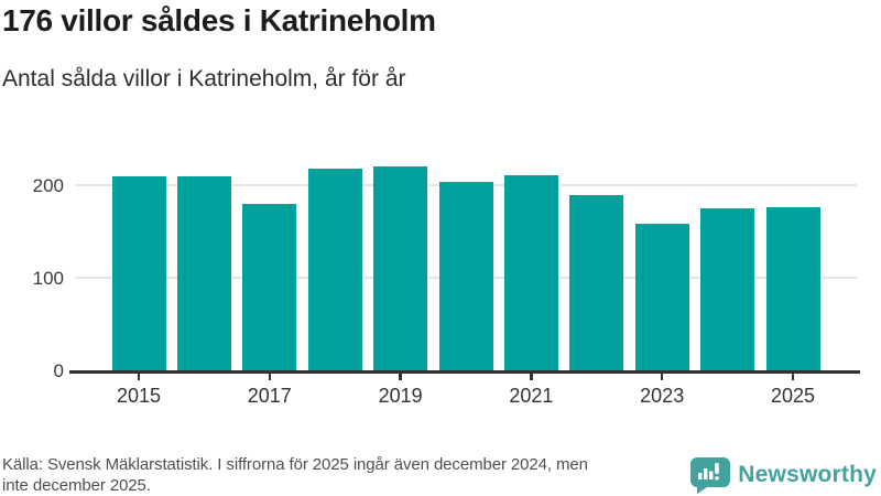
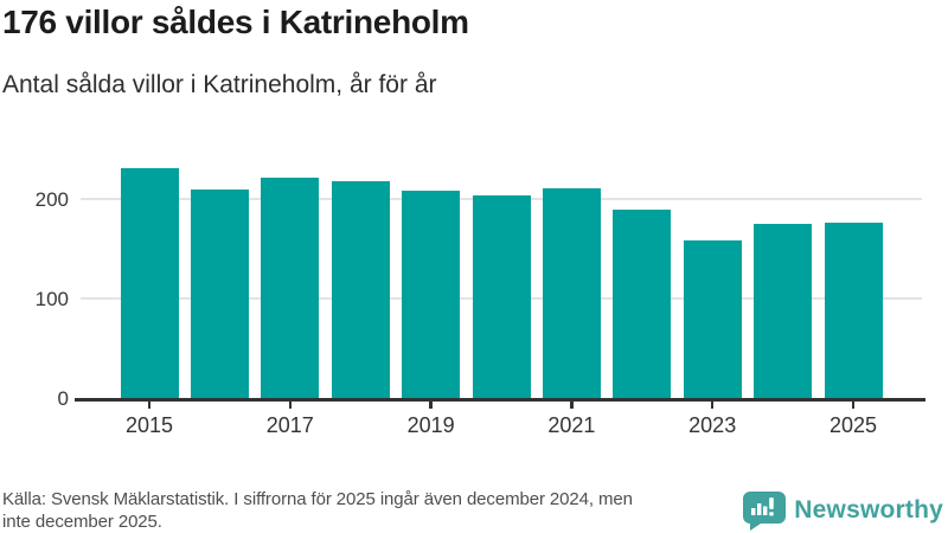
2015: 210 -> 230
2017: 180 -> 220
2019: 220 -> 210
